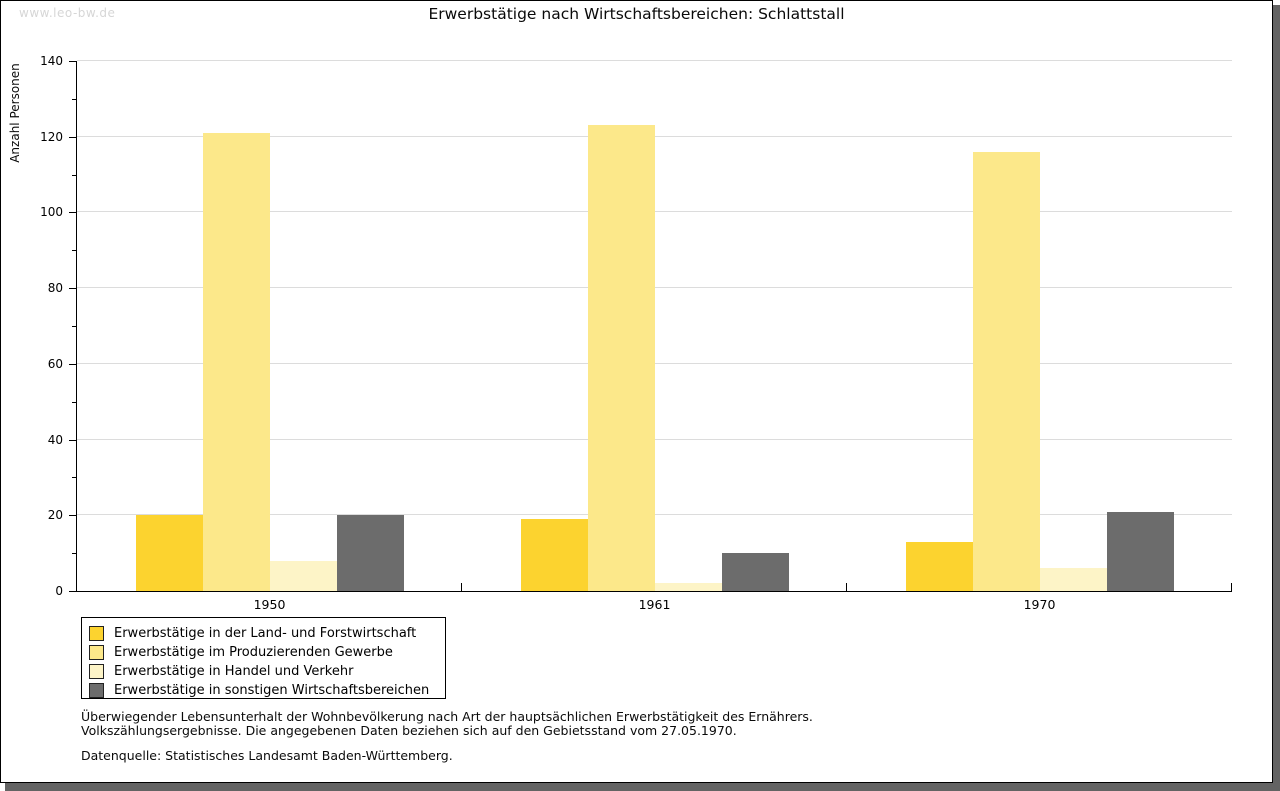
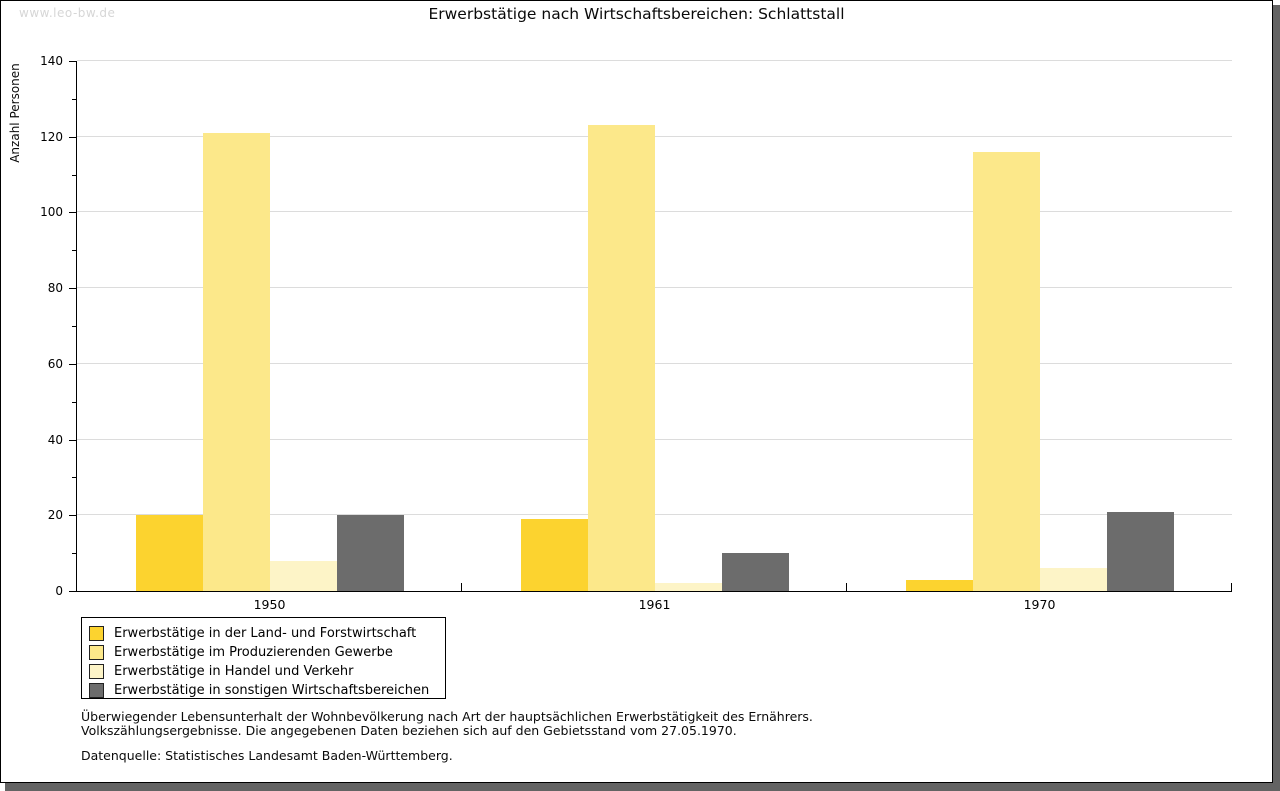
Erwerbstätige in der Land- und Forstwirtschaft/1970: 13 -> 3
